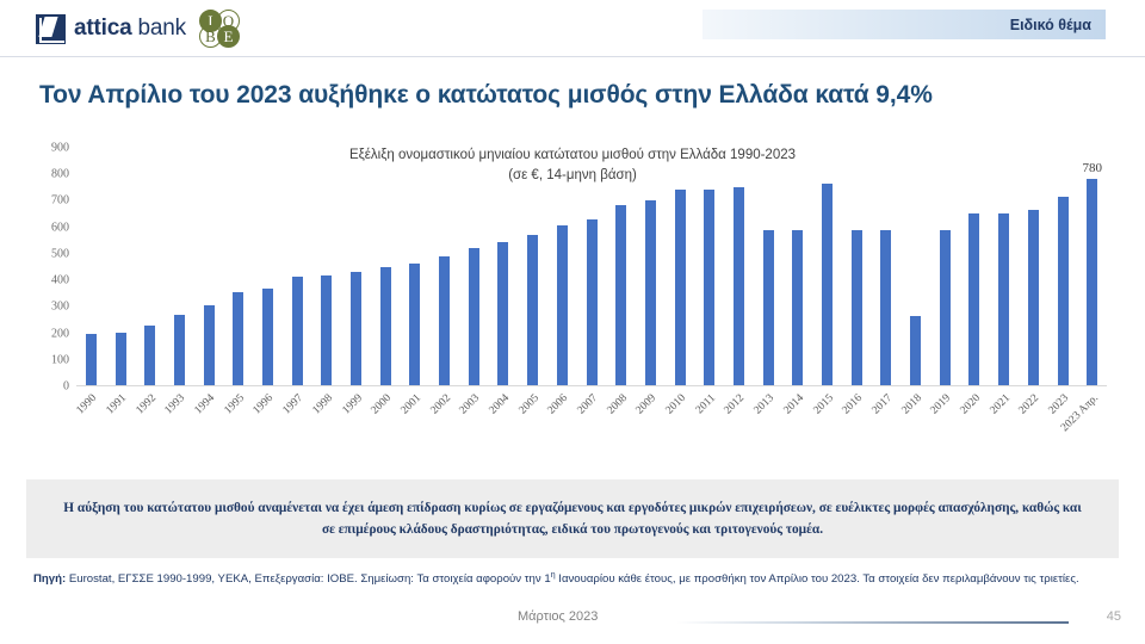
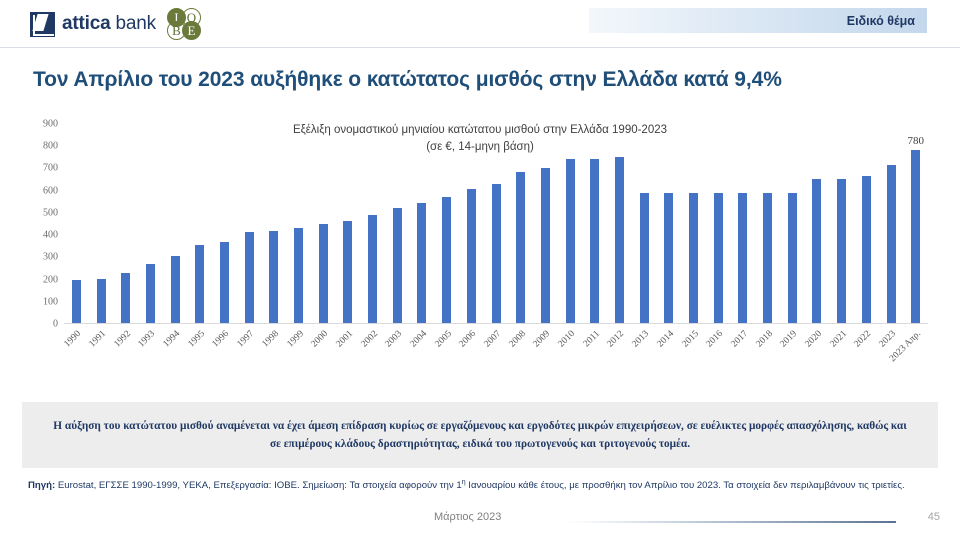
2015: 760 -> 580
2018: 260 -> 580
